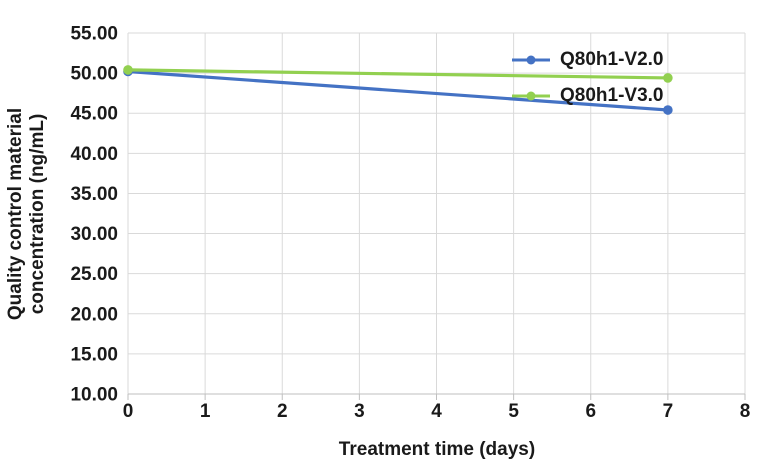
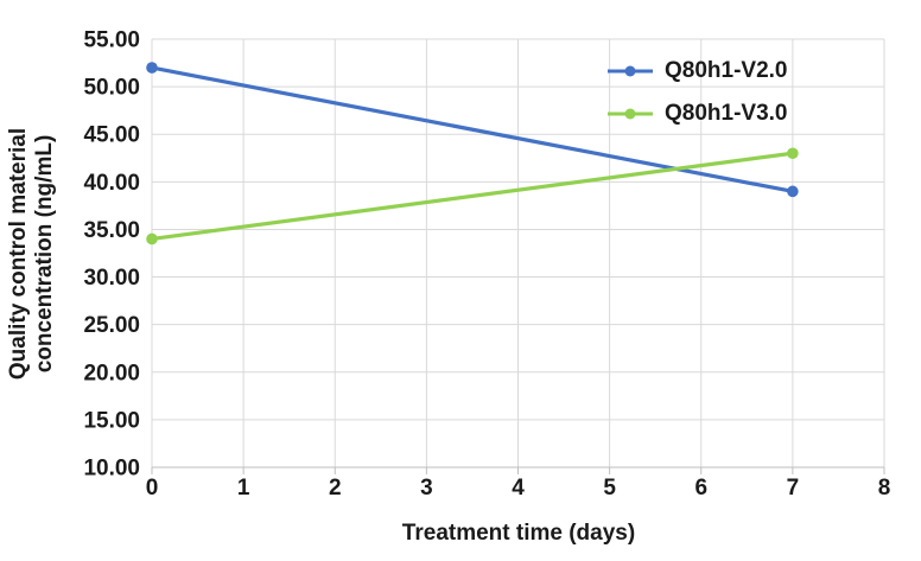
Q80h1-V2.0/0: 50 -> 52
Q80h1-V3.0/0: 50 -> 34
Q80h1-V2.0/7: 45 -> 39
Q80h1-V3.0/7: 49 -> 43
